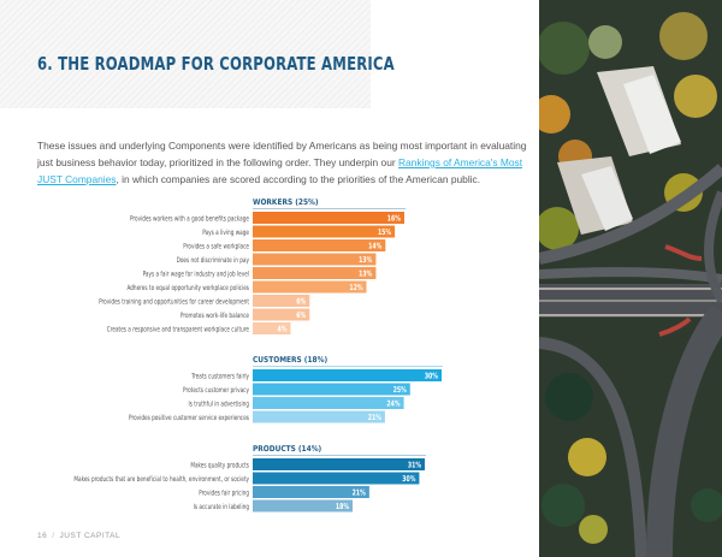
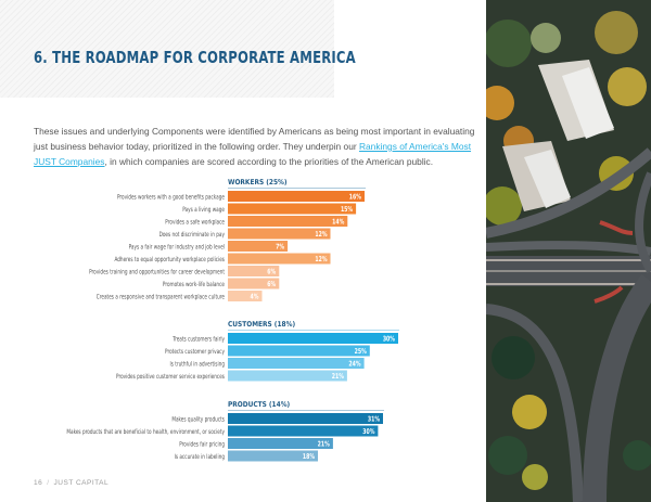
WORKERS (25%)/Does not discriminate in pay: 13% -> 12%
WORKERS (25%)/Pays a fair wage for industry and job level: 13% -> 7%
